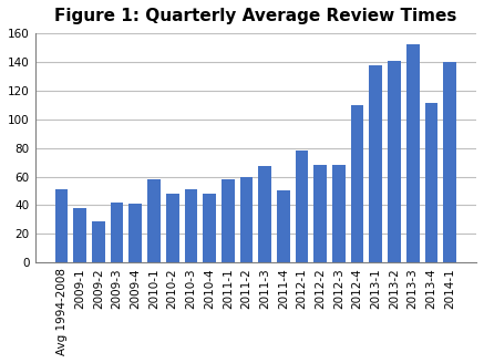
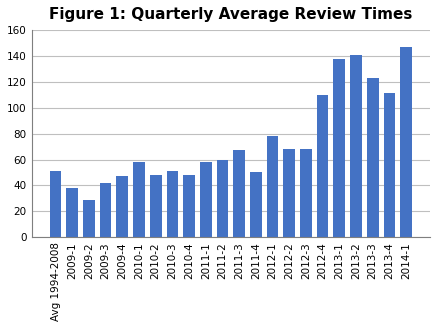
2009-4: 41 -> 47
2013-3: 152 -> 123
2014-1: 140 -> 147
